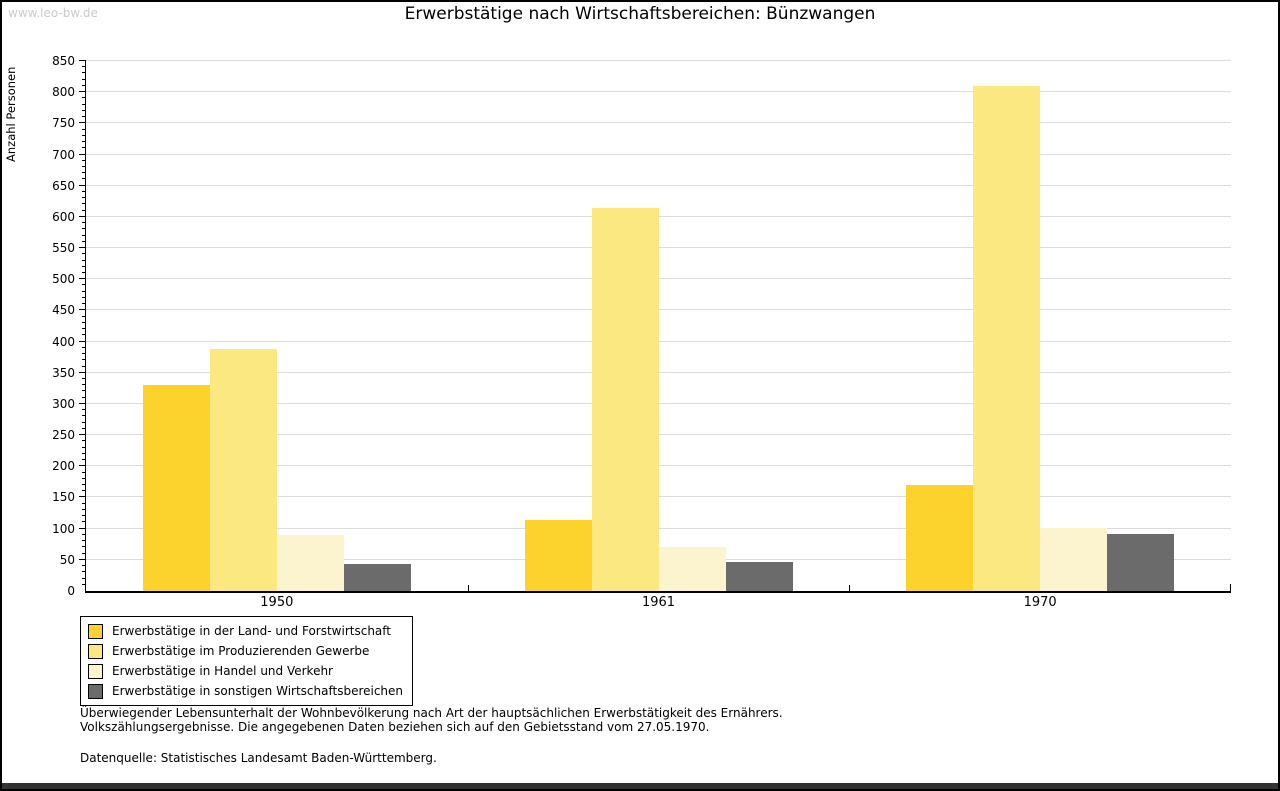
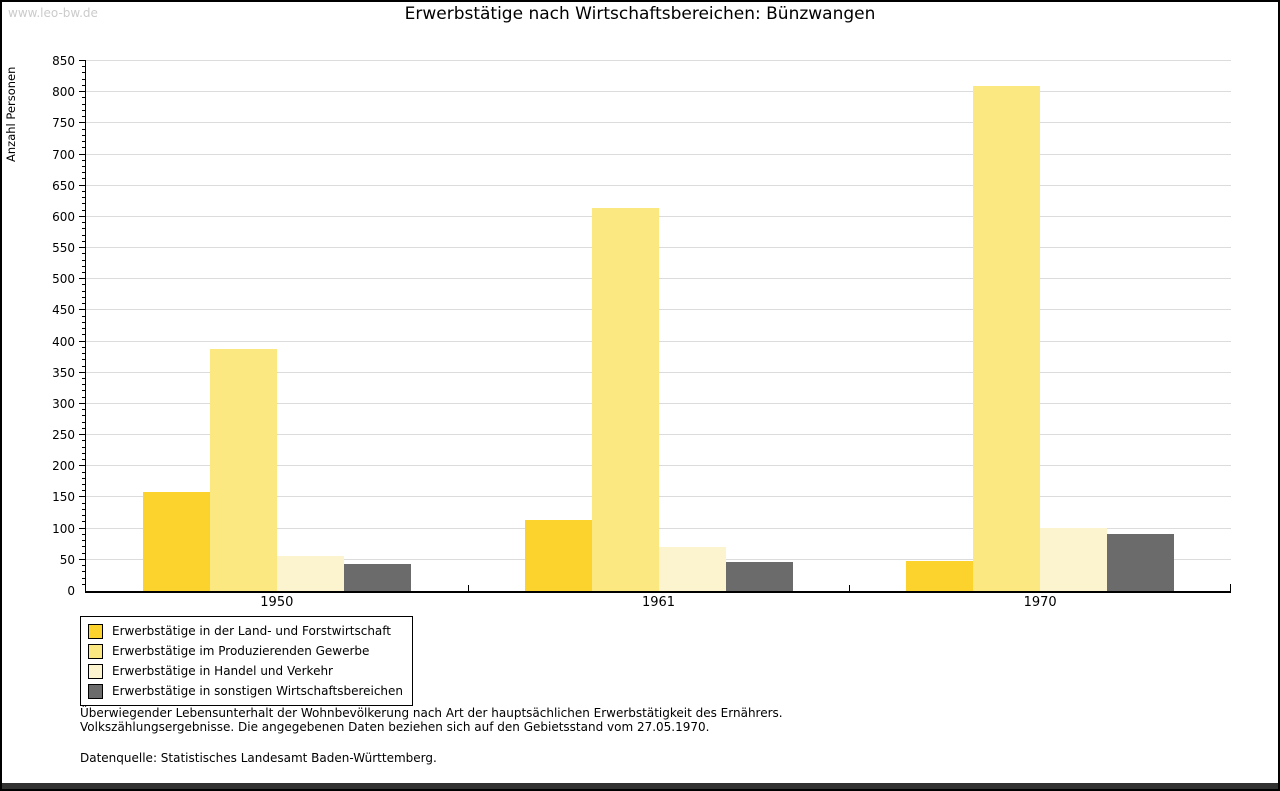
Erwerbstätige in der Land- und Forstwirtschaft/1950: 330 -> 160
Erwerbstätige in Handel und Verkehr/1950: 90 -> 60
Erwerbstätige in der Land- und Forstwirtschaft/1970: 170 -> 50
